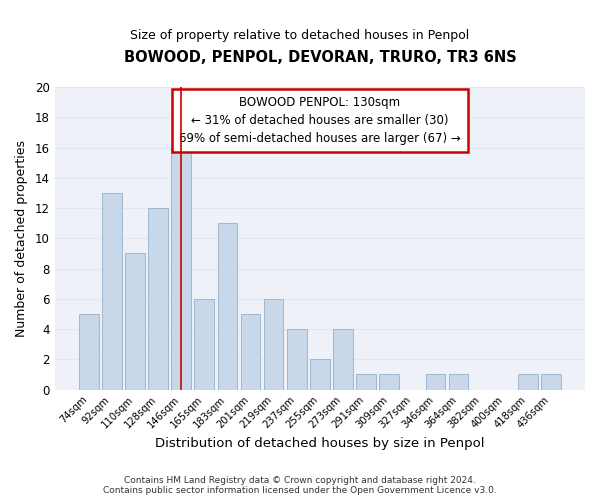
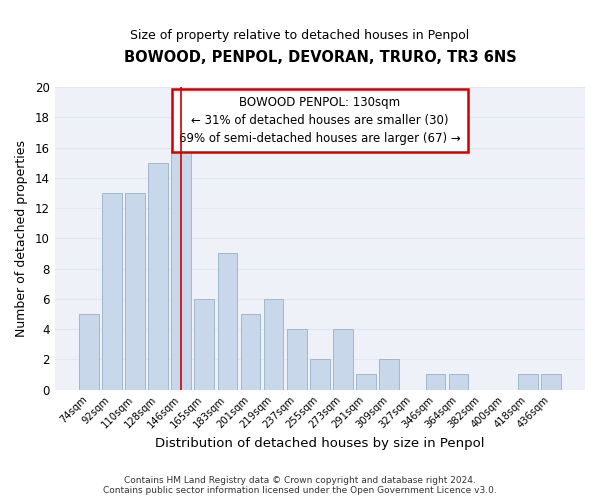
110sqm: 9 -> 13
128sqm: 12 -> 15
183sqm: 11 -> 9
309sqm: 1 -> 2
